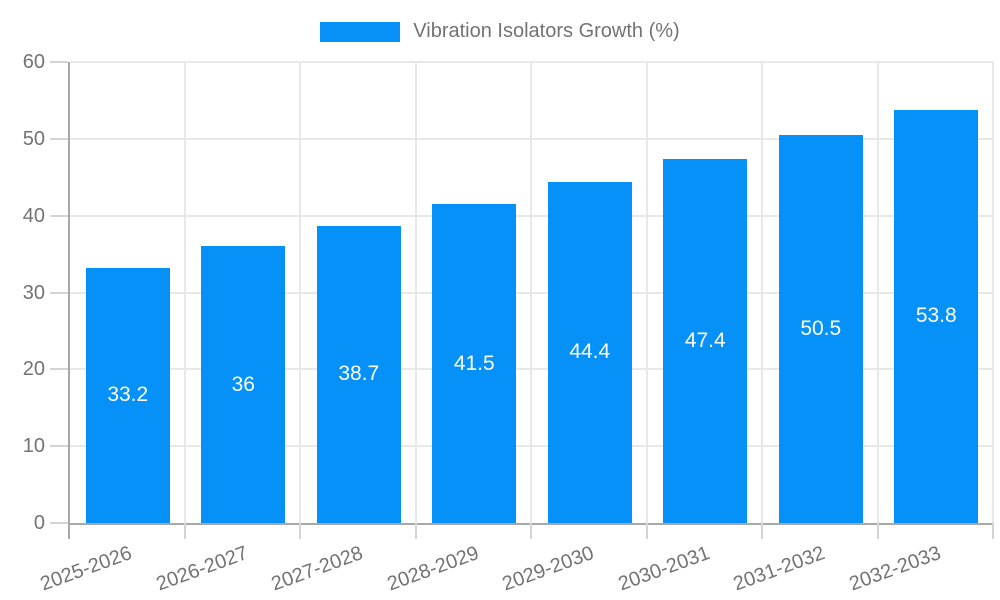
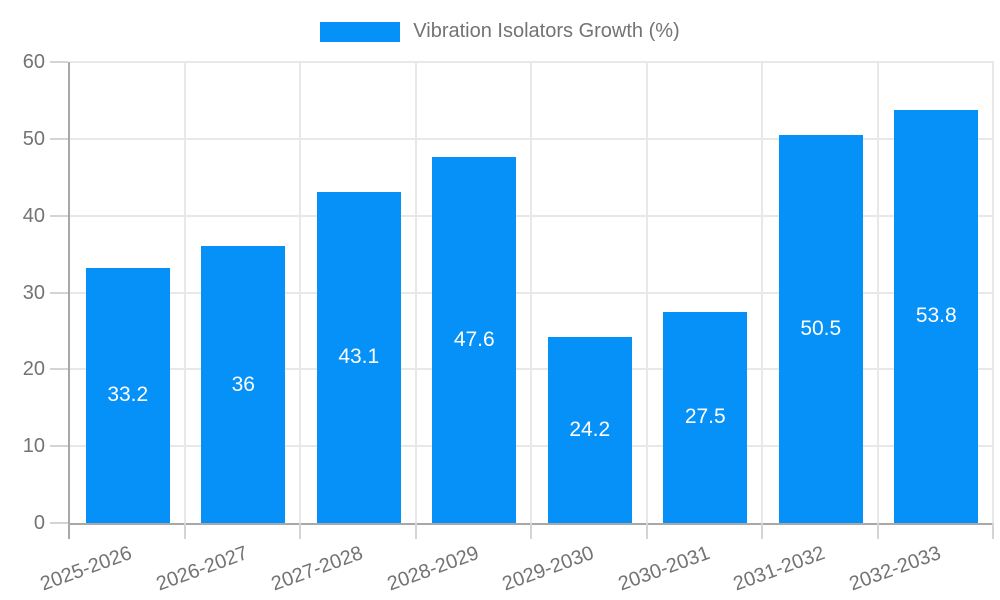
2027-2028: 38.7 -> 43.1
2028-2029: 41.5 -> 47.6
2029-2030: 44.4 -> 24.2
2030-2031: 47.4 -> 27.5
